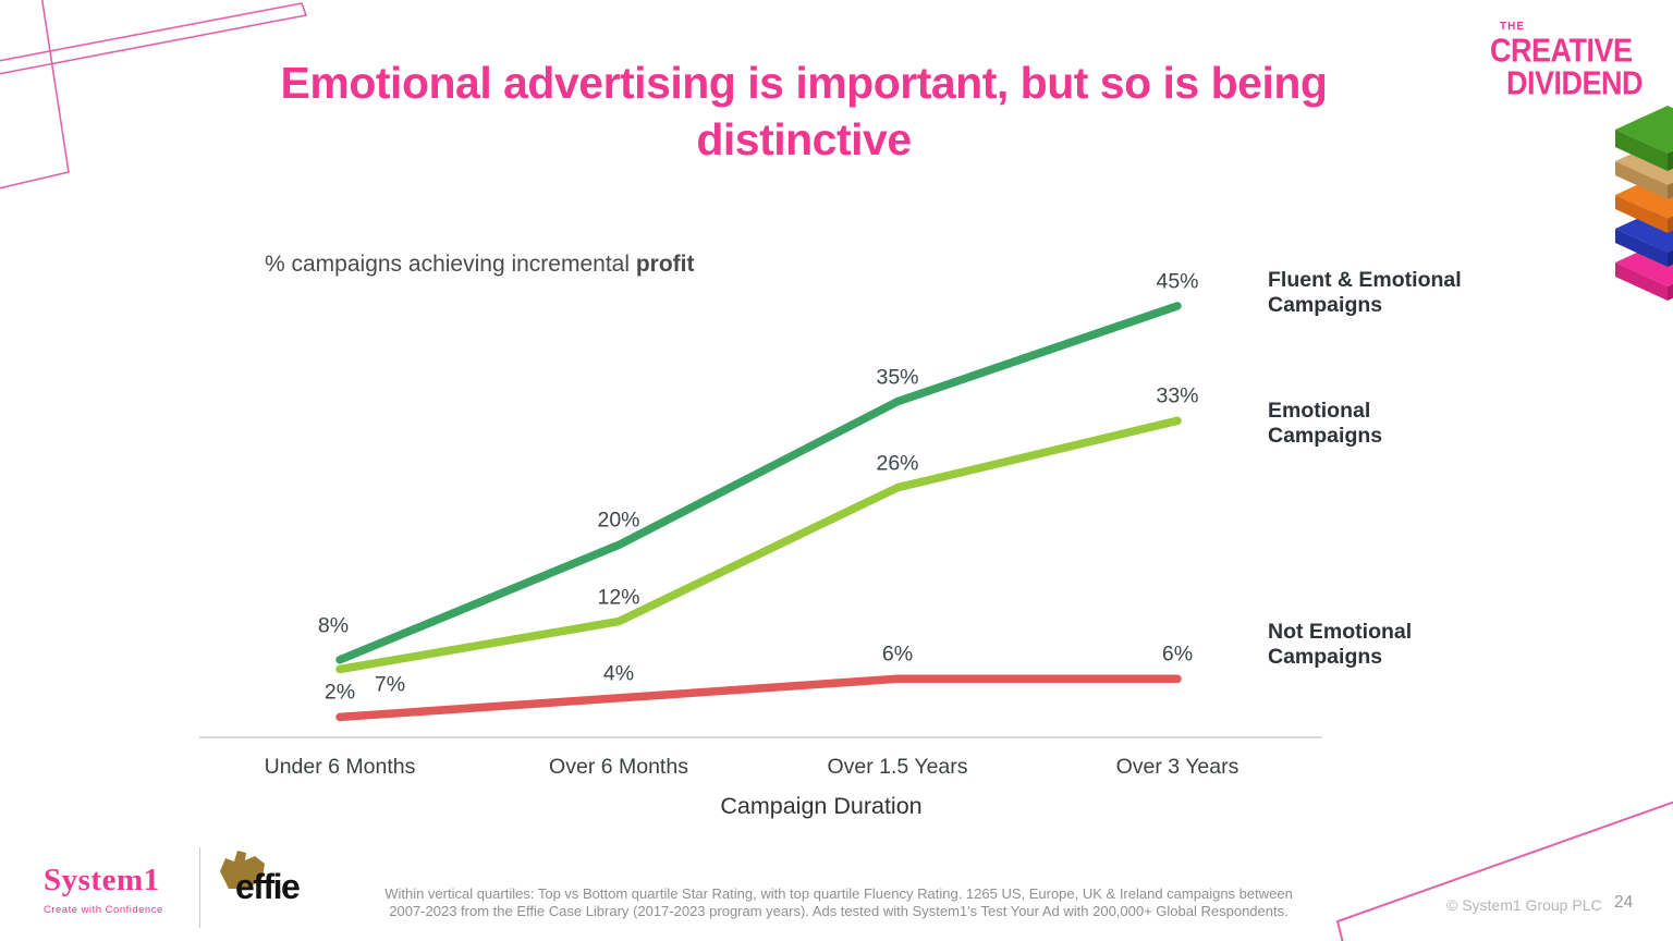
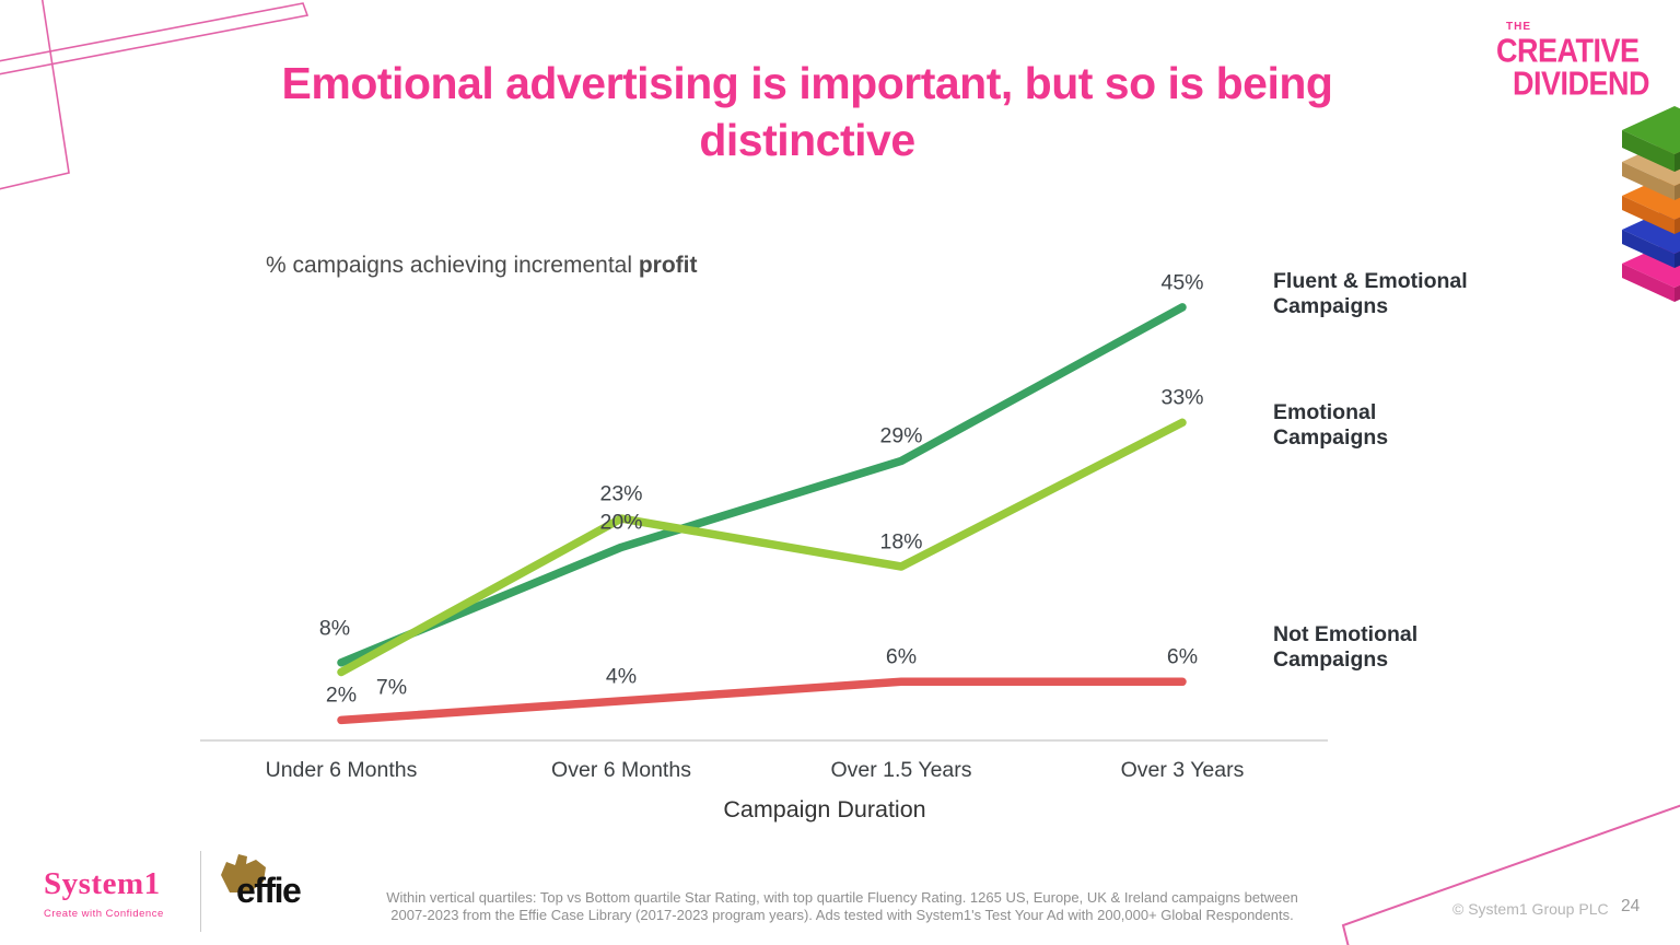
Emotional Campaigns/Over 6 Months: 12% -> 23%
Fluent & Emotional Campaigns/Over 1.5 Years: 35% -> 29%
Emotional Campaigns/Over 1.5 Years: 26% -> 18%
